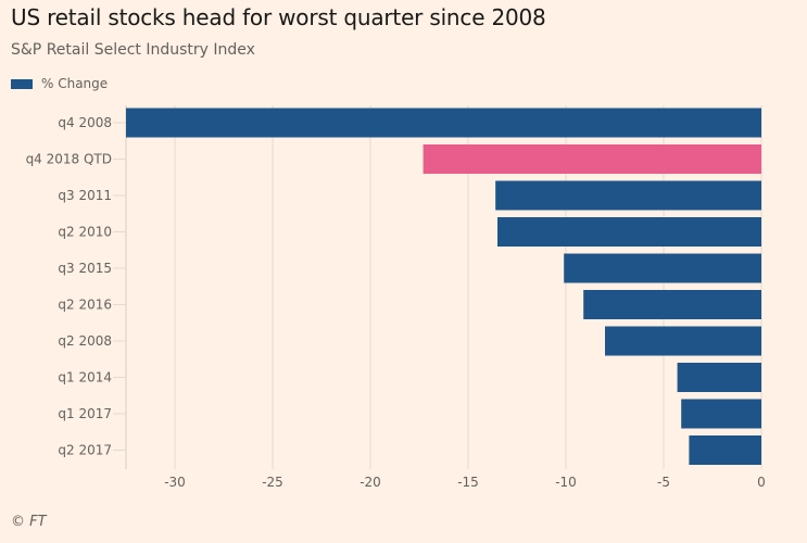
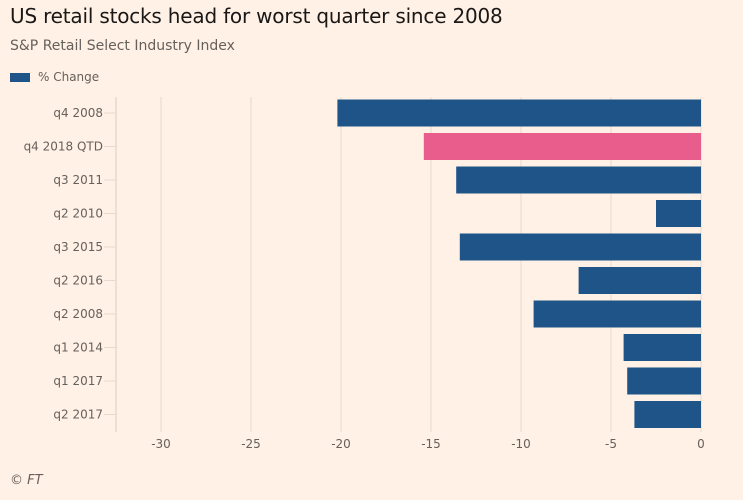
q4 2008: -32.5 -> -20.2
q4 2018 QTD: -17.3 -> -15.4
q2 2010: -13.5 -> -2.5
q3 2015: -10.1 -> -13.4
q2 2016: -9.1 -> -6.8
q2 2008: -8.0 -> -9.3
